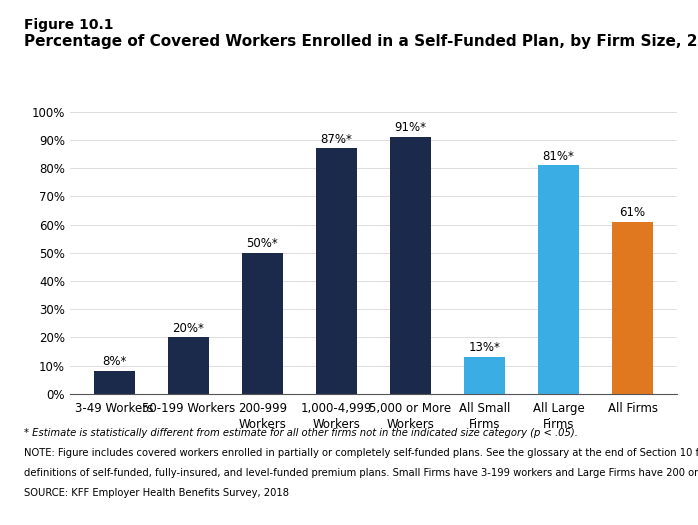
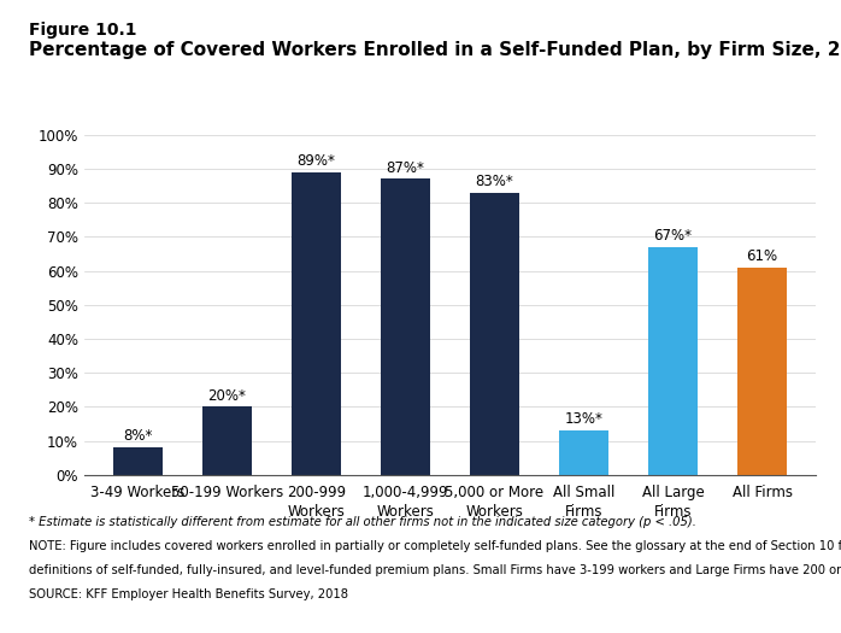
200-999 Workers: 50%* -> 89%*
5,000 or More Workers: 91%* -> 83%*
All Large Firms: 81%* -> 67%*
